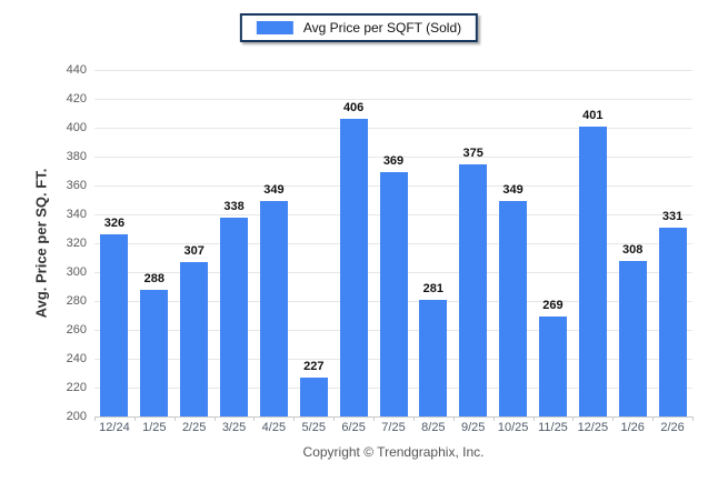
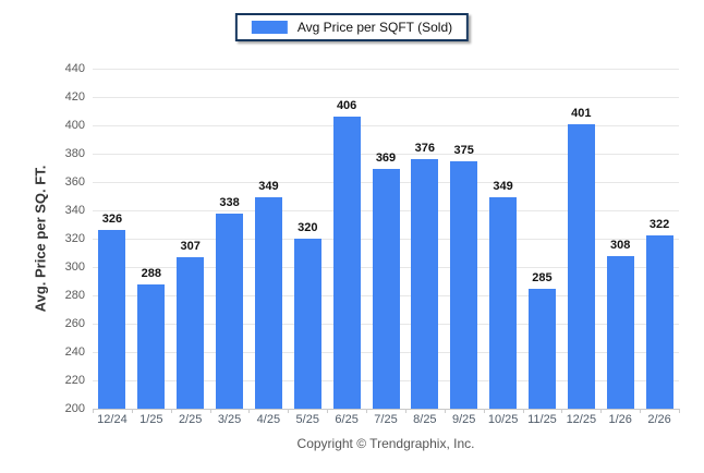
5/25: 227 -> 320
8/25: 281 -> 376
11/25: 269 -> 285
2/26: 331 -> 322
